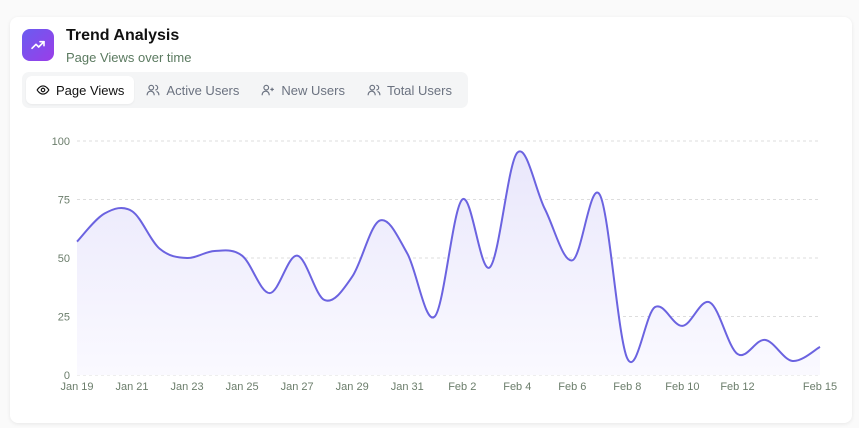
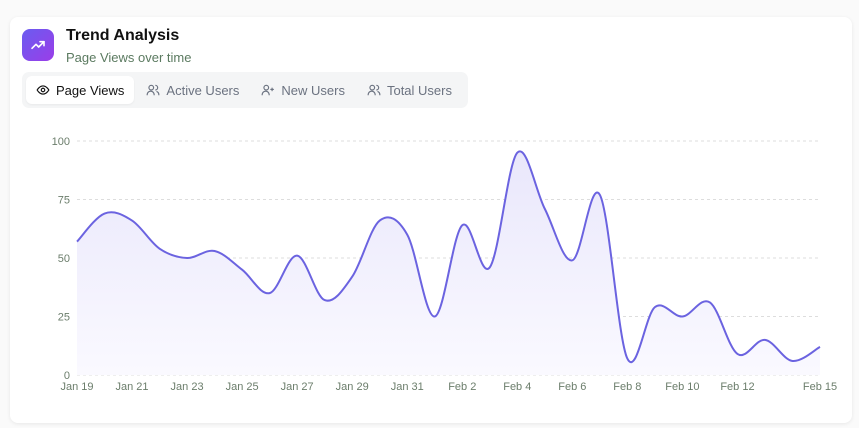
Jan 21: 70 -> 66
Jan 25: 51 -> 45
Jan 31: 52 -> 60
Feb 2: 75 -> 64
Feb 10: 21 -> 25
